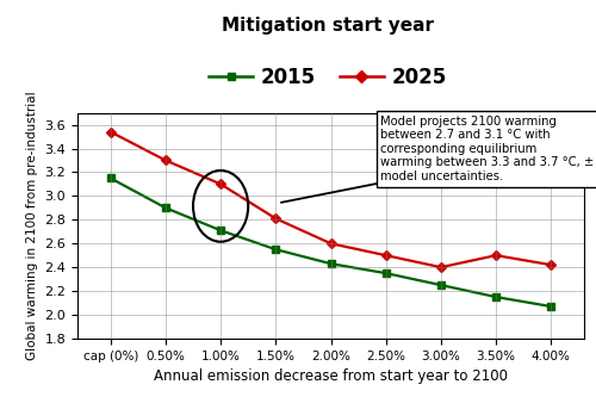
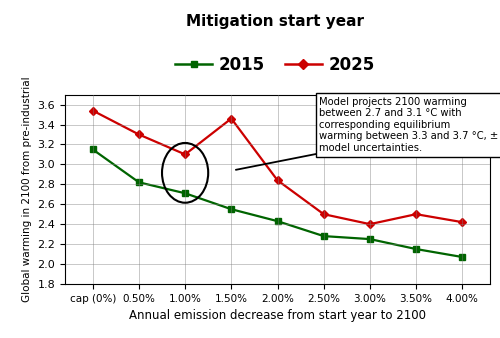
2015/0.50%: 2.90 -> 2.82
2025/1.50%: 2.81 -> 3.46
2025/2.00%: 2.60 -> 2.84
2015/2.50%: 2.35 -> 2.28
